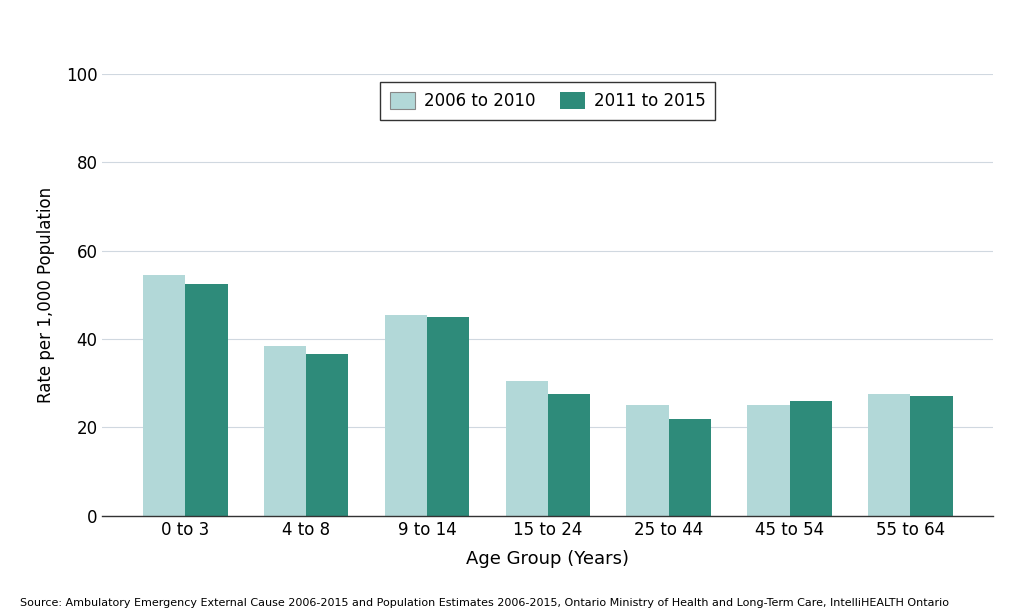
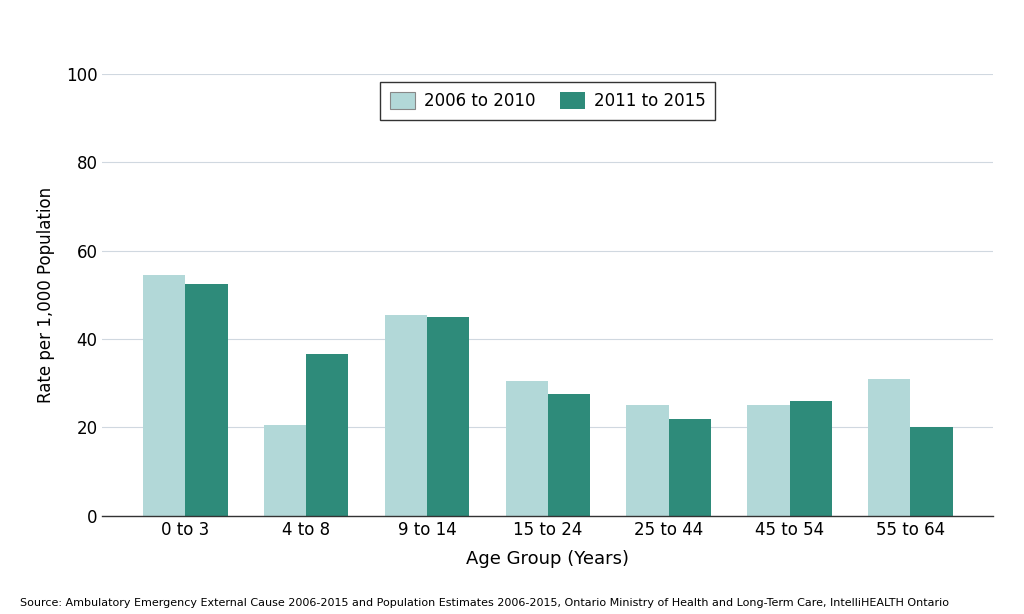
2006 to 2010/4 to 8: 38.5 -> 20.5
2006 to 2010/55 to 64: 27.5 -> 31.0
2011 to 2015/55 to 64: 27.0 -> 20.0
